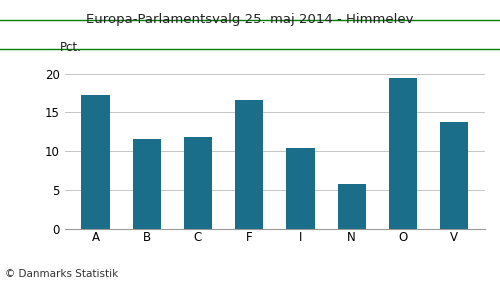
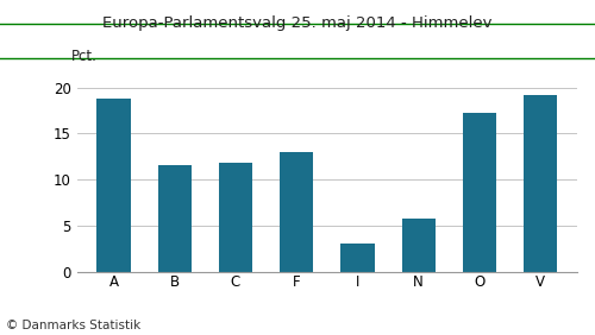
A: 17.2 -> 18.8
F: 16.6 -> 13.0
I: 10.4 -> 3.1
O: 19.4 -> 17.2
V: 13.8 -> 19.2
